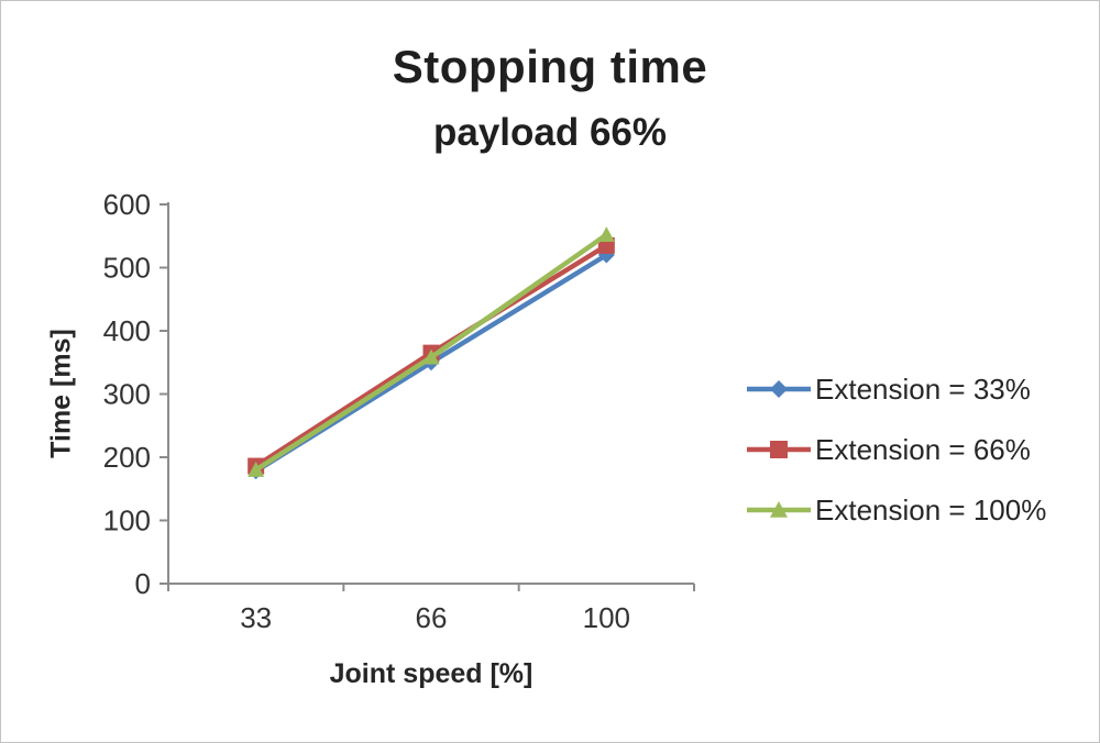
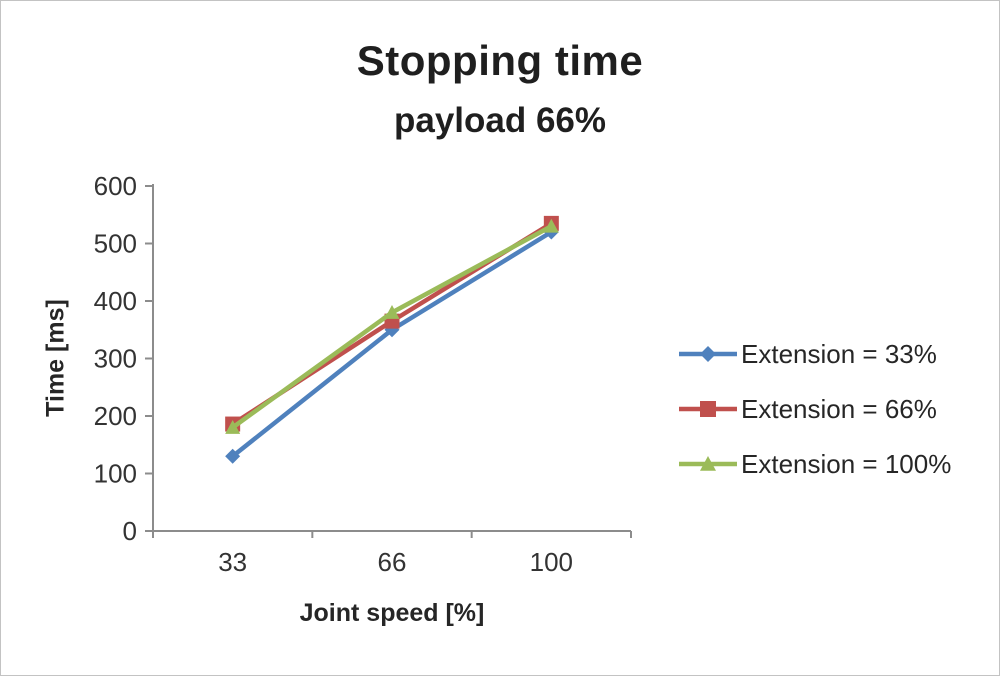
Extension = 33%/33: 180 -> 130
Extension = 100%/66: 360 -> 380
Extension = 100%/100: 550 -> 530
